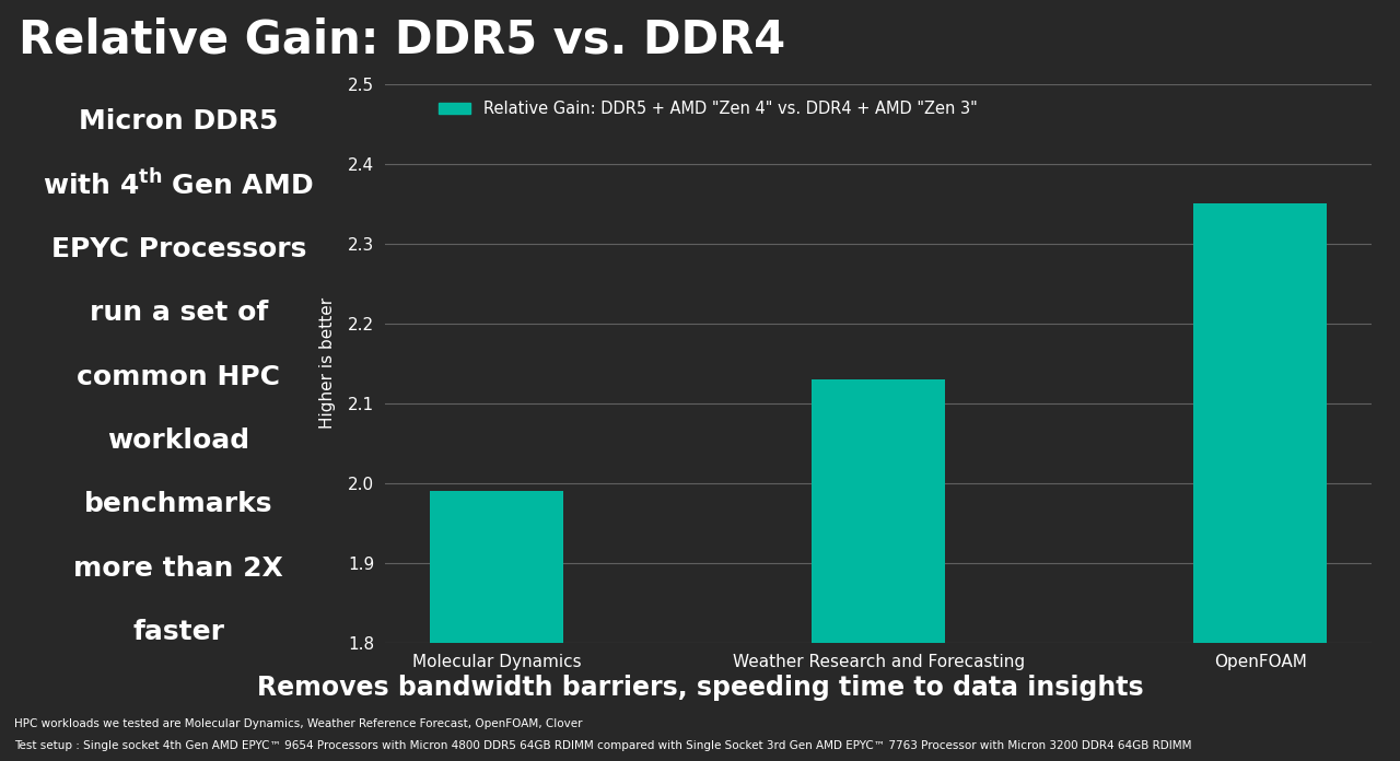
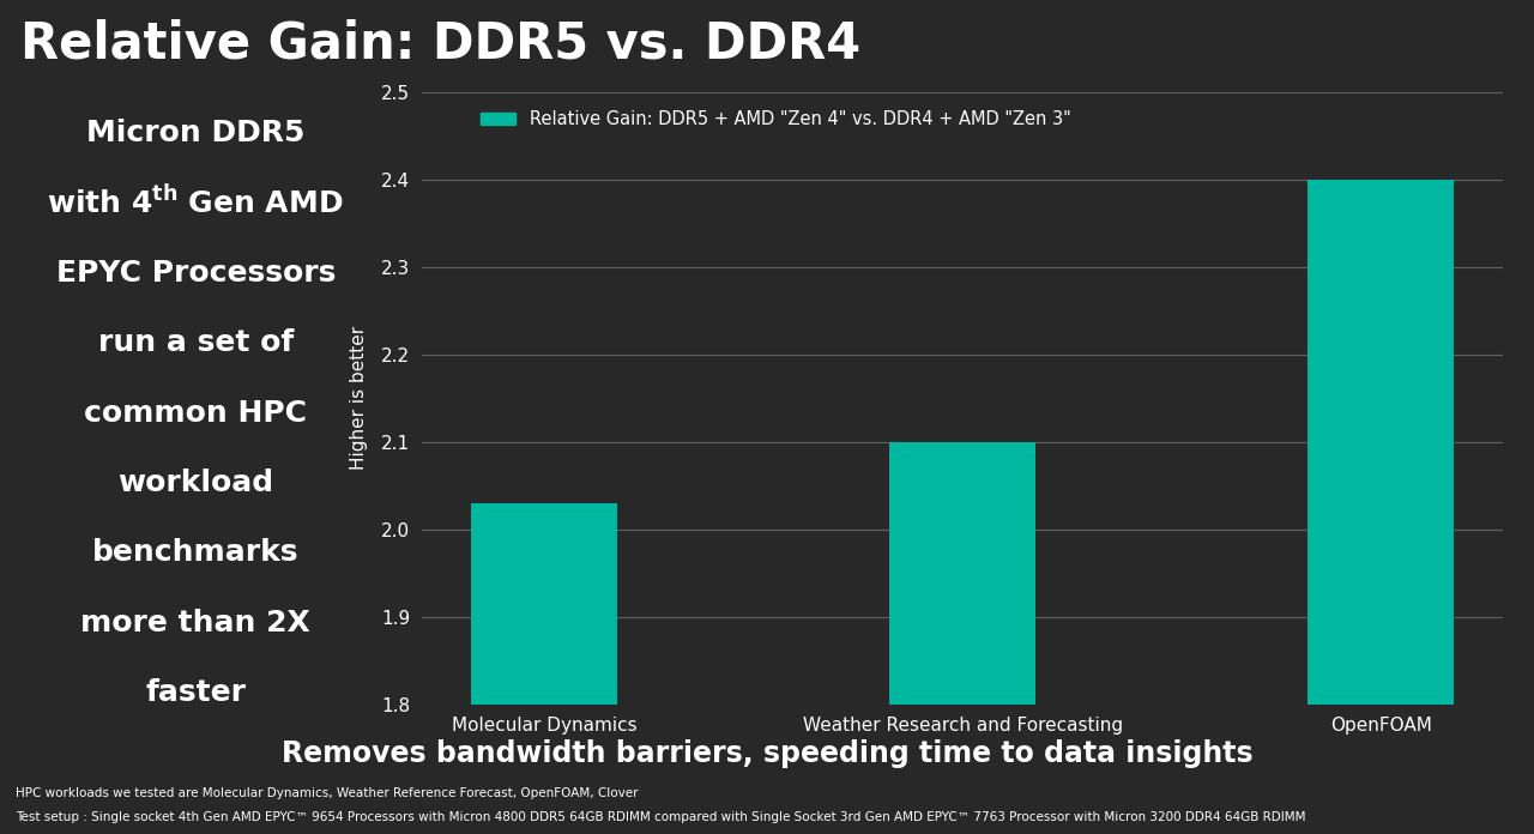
Molecular Dynamics: 1.99 -> 2.03
Weather Research and Forecasting: 2.13 -> 2.10
OpenFOAM: 2.35 -> 2.40
